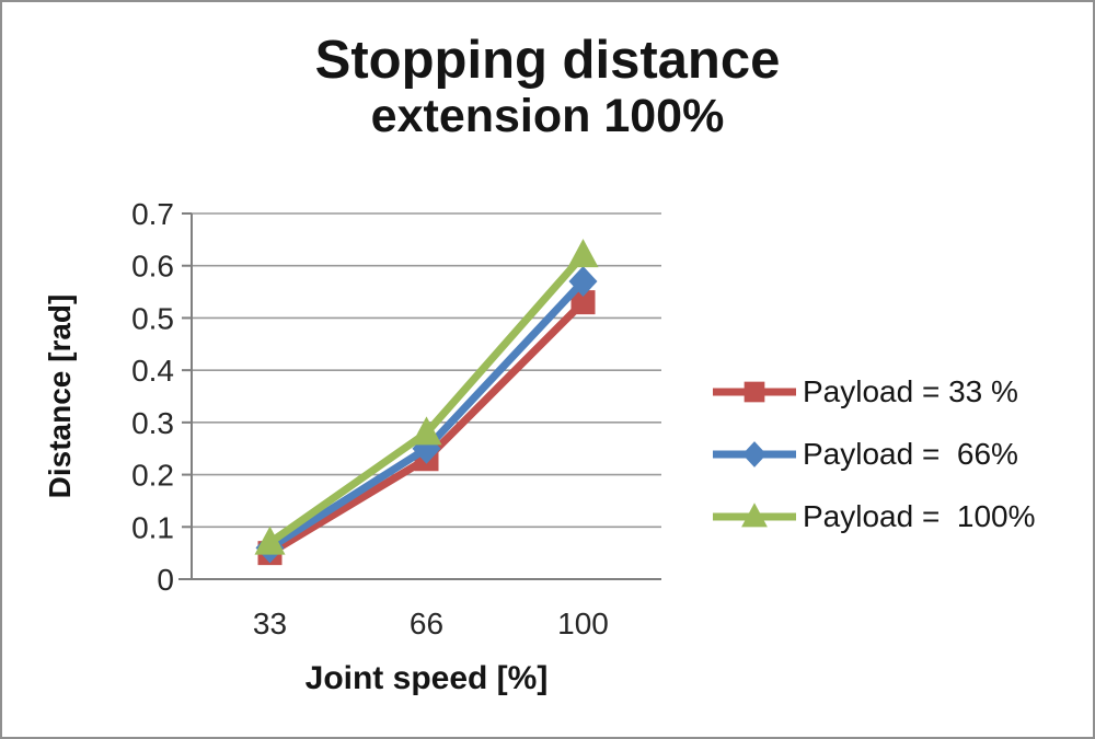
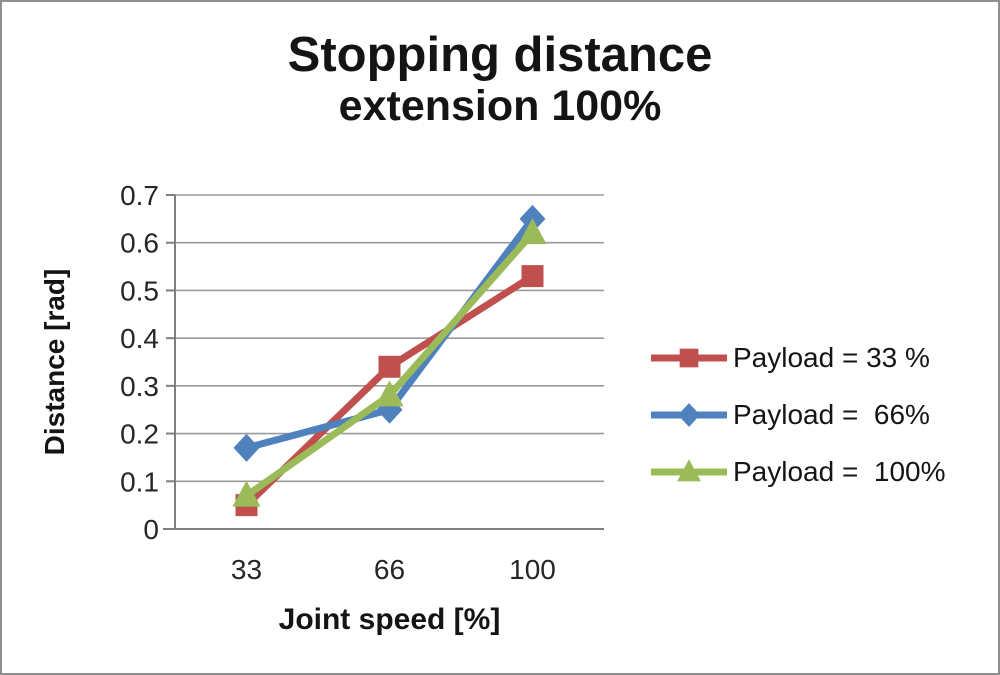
Payload = 66%/33: 0.06 -> 0.17
Payload = 33 %/66: 0.23 -> 0.34
Payload = 66%/100: 0.57 -> 0.65
